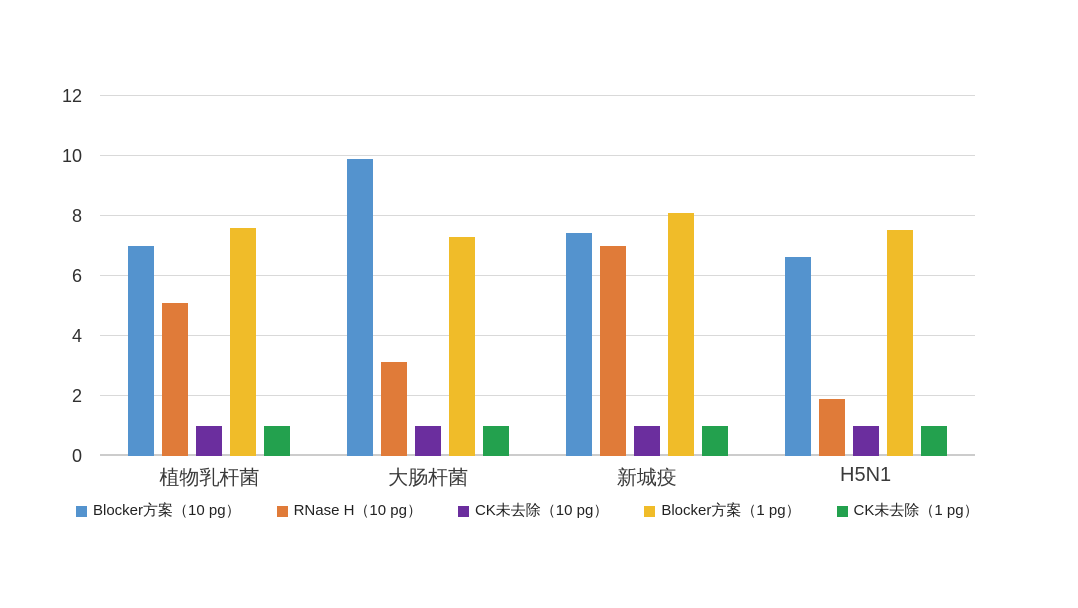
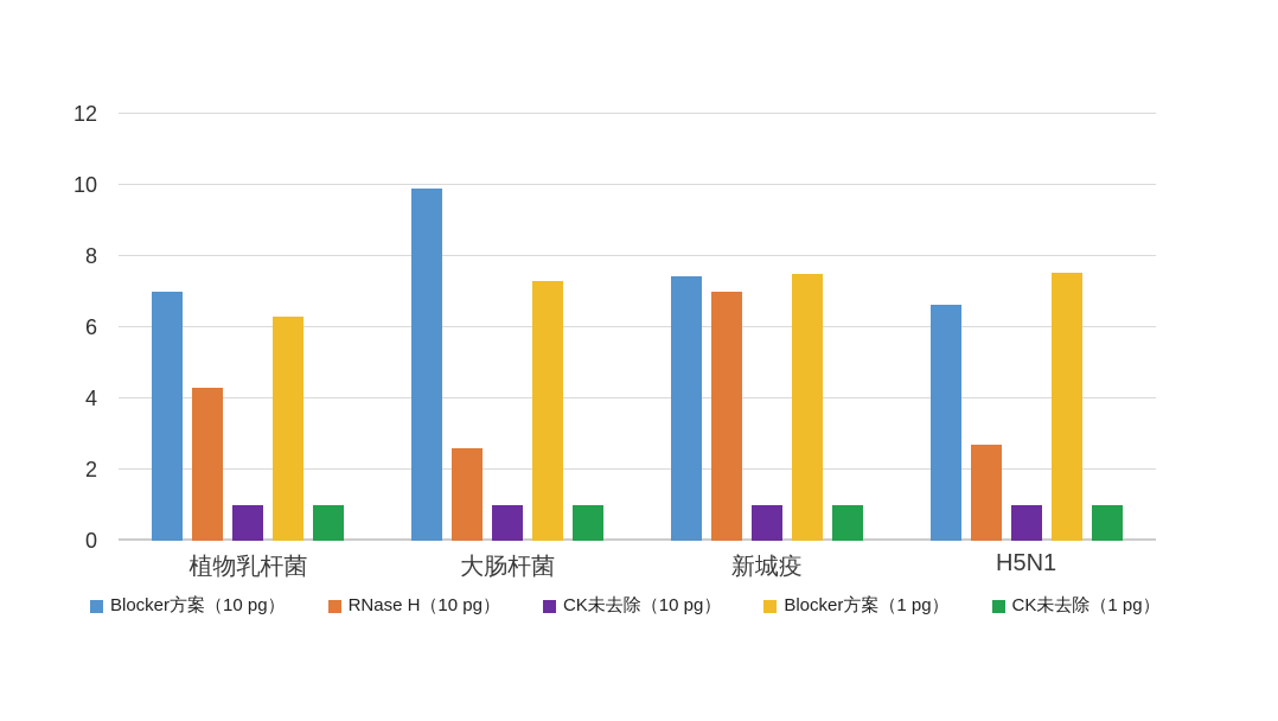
RNase H（10 pg）/植物乳杆菌: 5.1 -> 4.3
Blocker方案（1 pg）/植物乳杆菌: 7.6 -> 6.3
RNase H（10 pg）/大肠杆菌: 3.1 -> 2.6
Blocker方案（1 pg）/新城疫: 8.1 -> 7.5
RNase H（10 pg）/H5N1: 1.9 -> 2.7
